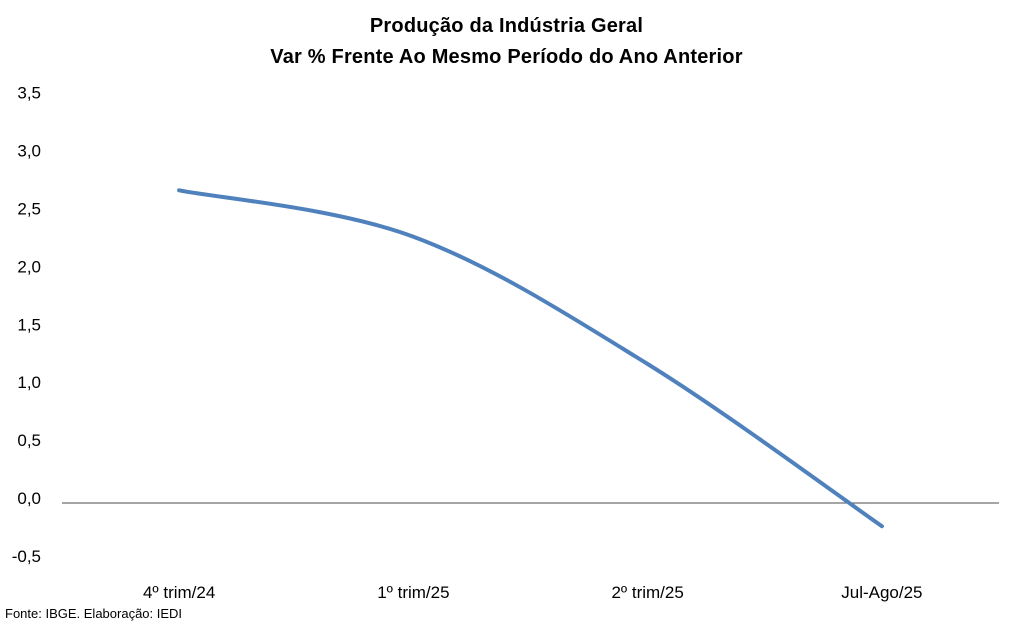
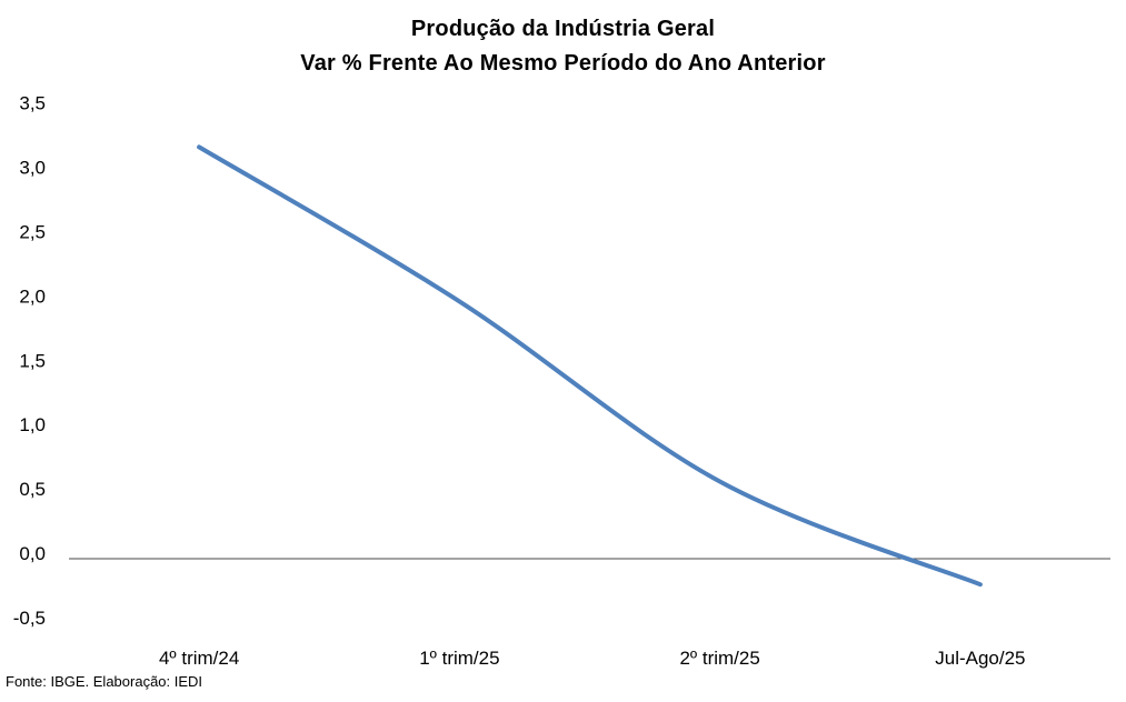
4º trim/24: 2,7 -> 3,2
1º trim/25: 2,3 -> 2,0
2º trim/25: 1,2 -> 0,6
